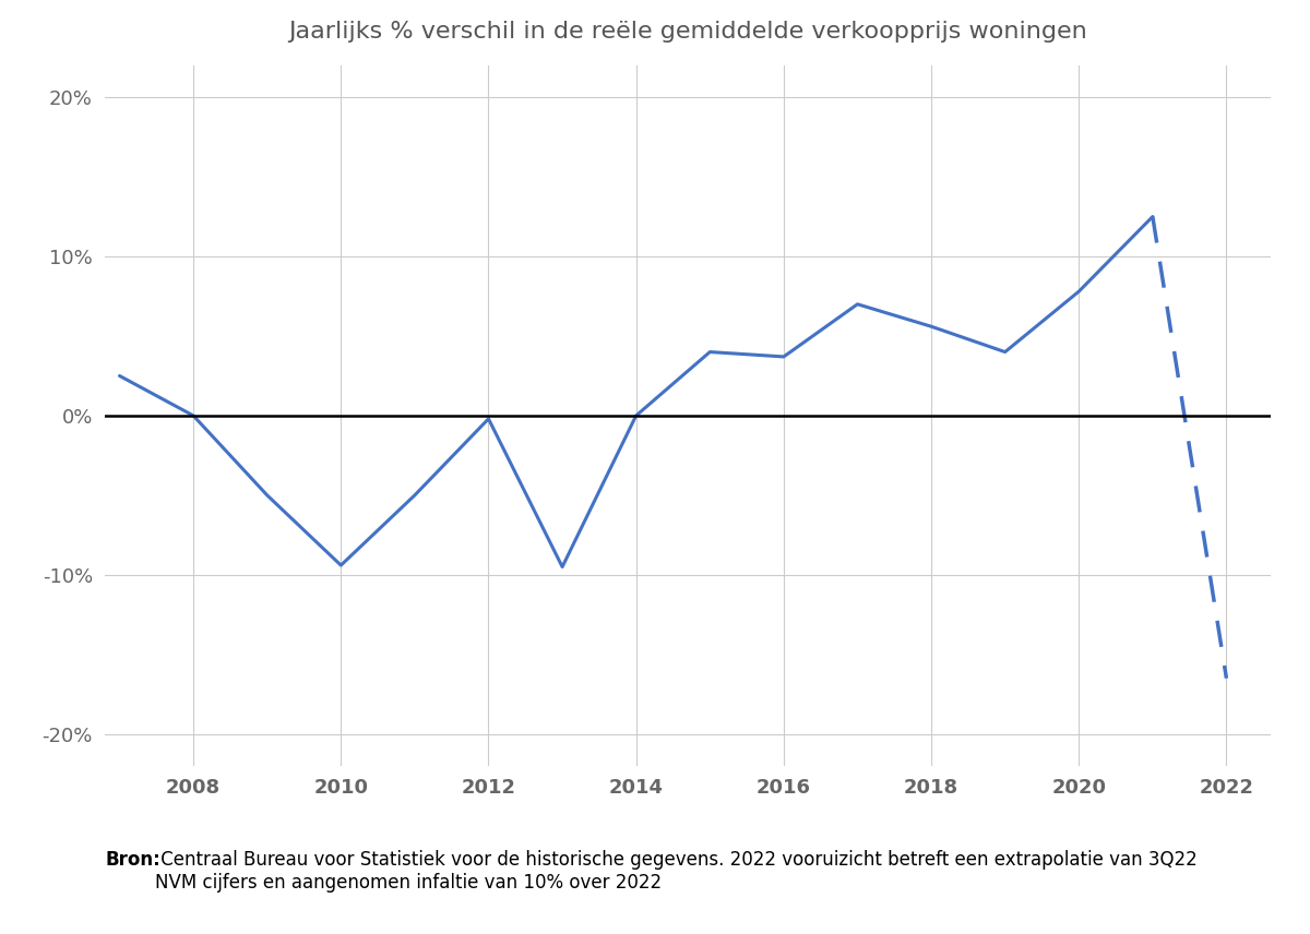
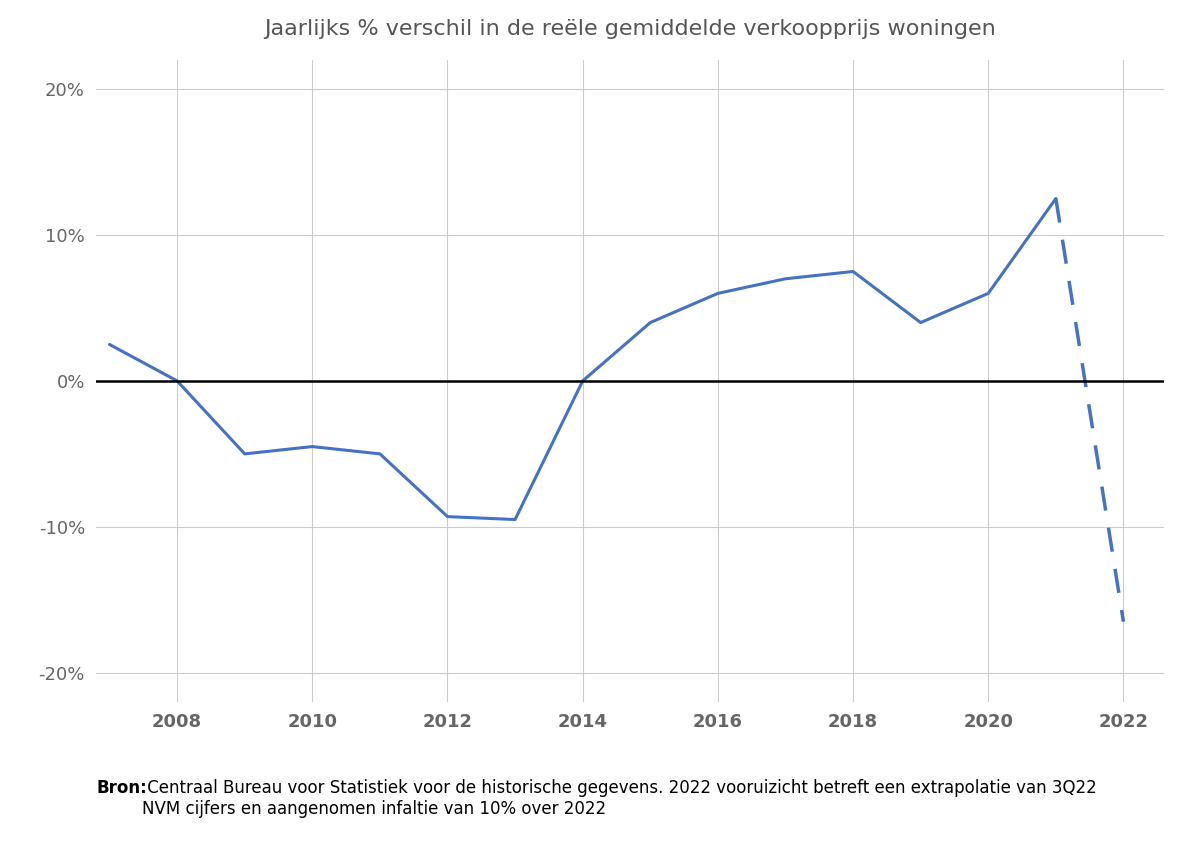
2010: -9.4% -> -4.5%
2012: -0.2% -> -9.3%
2016: 3.7% -> 6.0%
2018: 5.6% -> 7.5%
2020: 7.8% -> 6.0%
